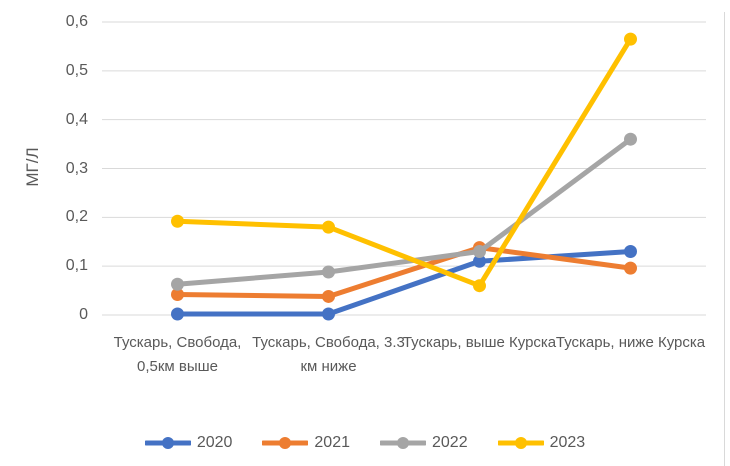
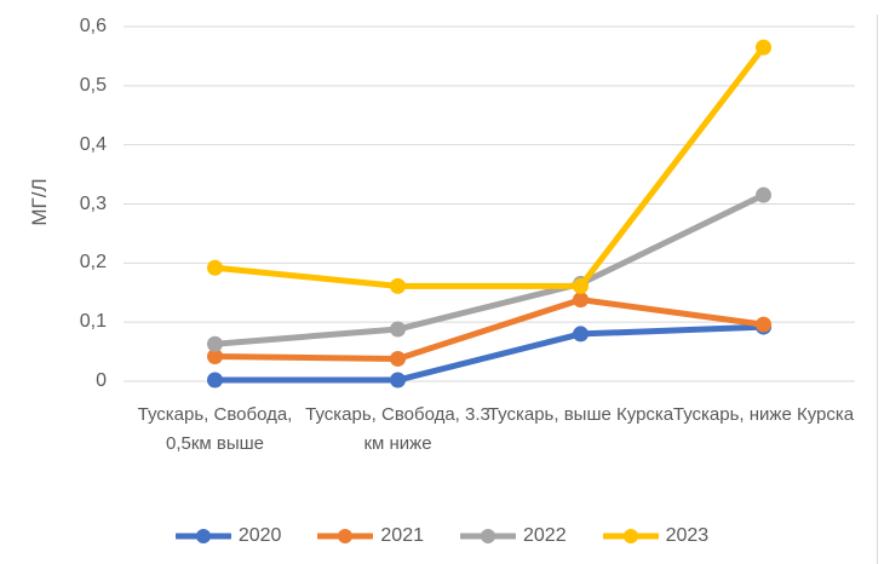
2023/Тускарь, Свобода, 3.3 км ниже: 0,18 -> 0,16
2020/Тускарь, выше Курска: 0,11 -> 0,08
2022/Тускарь, выше Курска: 0,13 -> 0,17
2023/Тускарь, выше Курска: 0,06 -> 0,16
2020/Тускарь, ниже Курска: 0,13 -> 0,09
2022/Тускарь, ниже Курска: 0,36 -> 0,32
